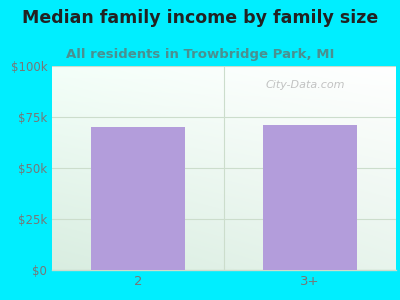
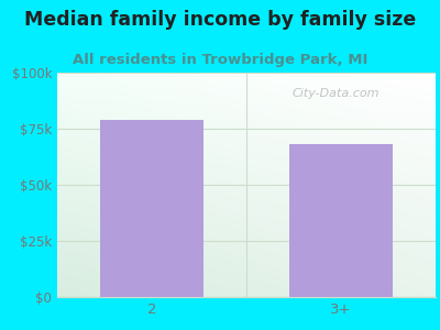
2: $70k -> $79k
3+: $71k -> $68k
